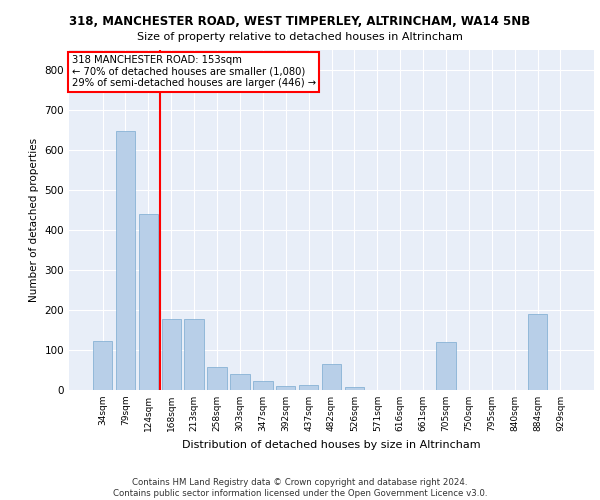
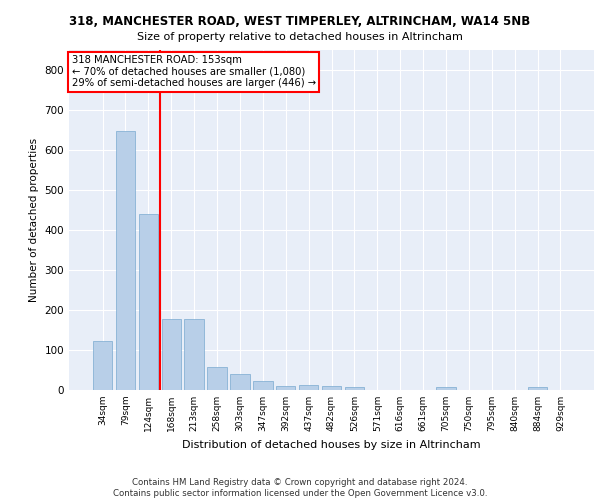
482sqm: 65 -> 11
705sqm: 120 -> 7
884sqm: 190 -> 7
